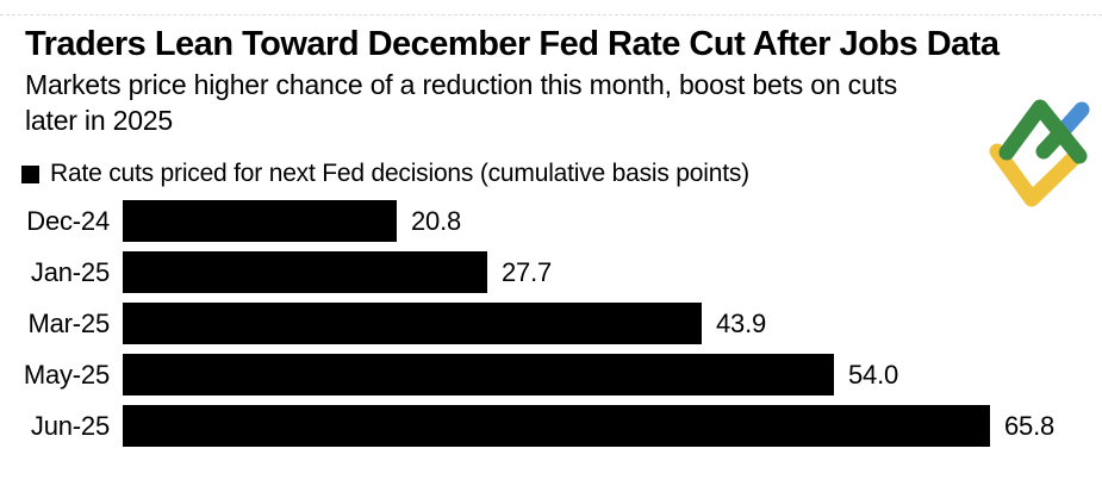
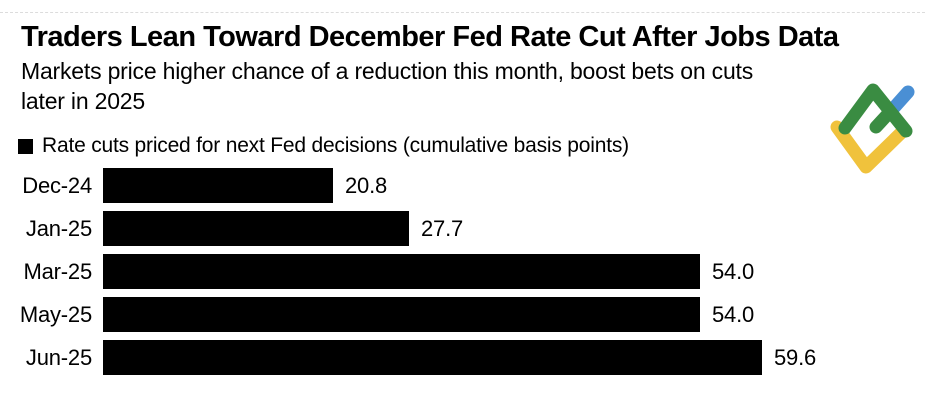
Mar-25: 43.9 -> 54.0
Jun-25: 65.8 -> 59.6
